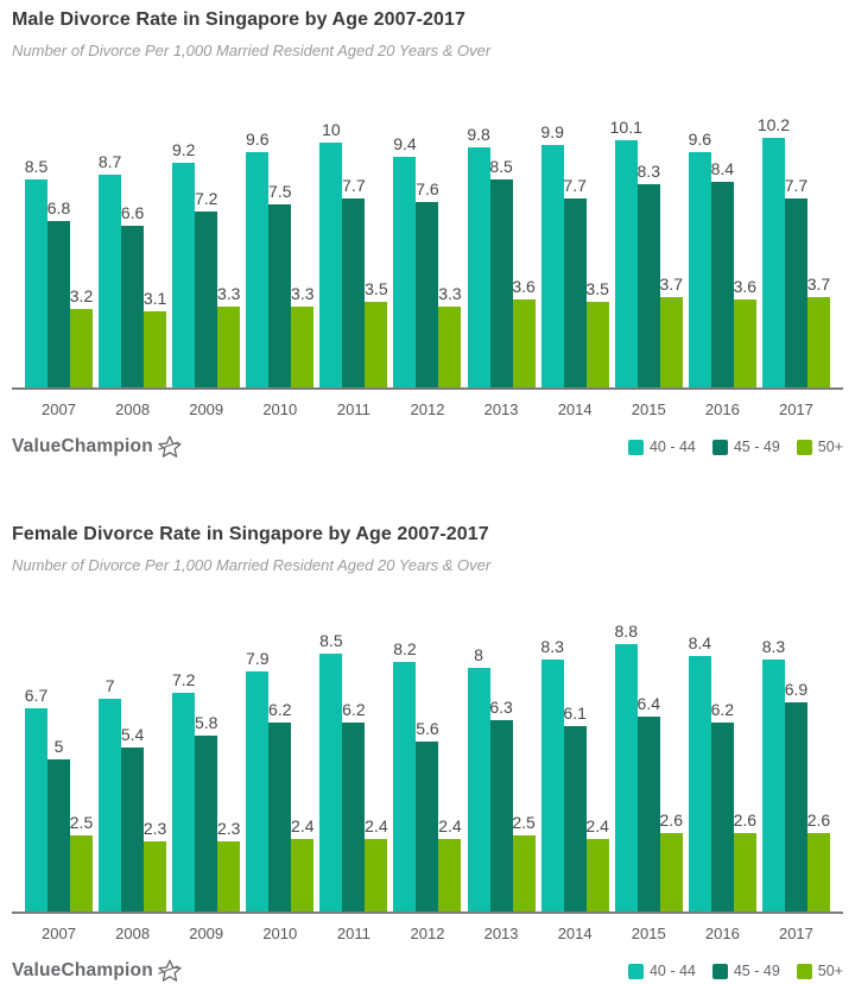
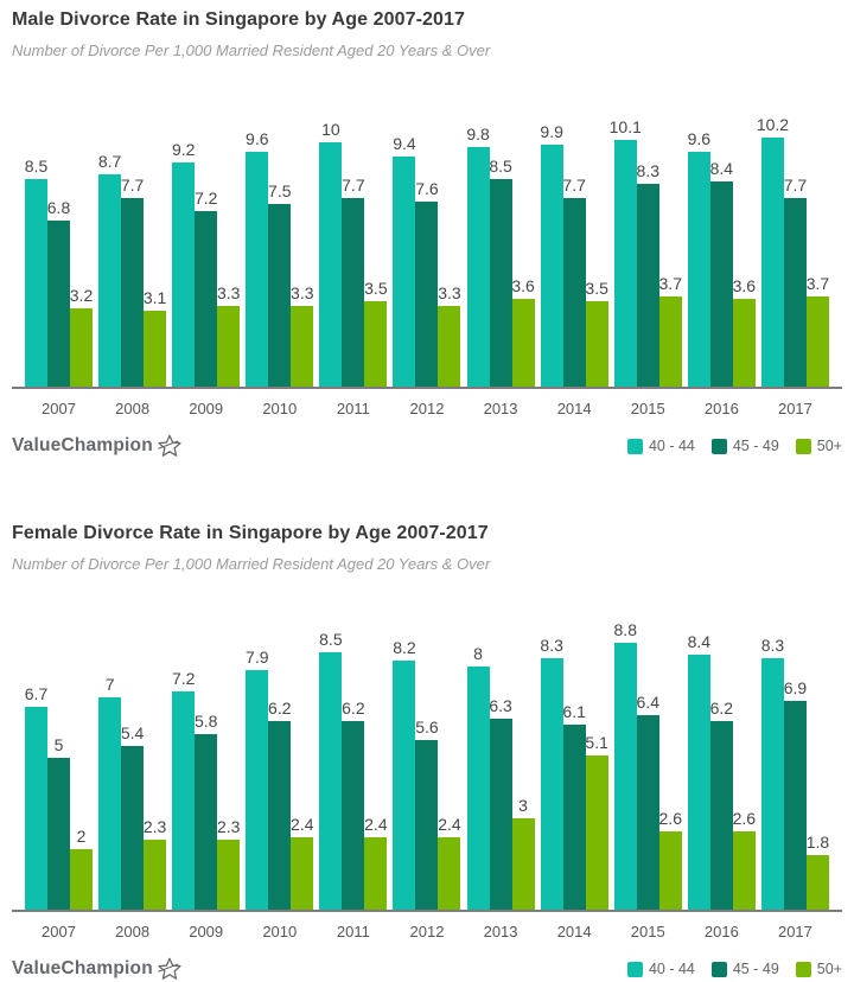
Male Divorce Rate in Singapore by Age 2007-2017/45 - 49/2008: 6.6 -> 7.7
Female Divorce Rate in Singapore by Age 2007-2017/50+/2007: 2.5 -> 2
Female Divorce Rate in Singapore by Age 2007-2017/50+/2013: 2.5 -> 3
Female Divorce Rate in Singapore by Age 2007-2017/50+/2014: 2.4 -> 5.1
Female Divorce Rate in Singapore by Age 2007-2017/50+/2017: 2.6 -> 1.8
